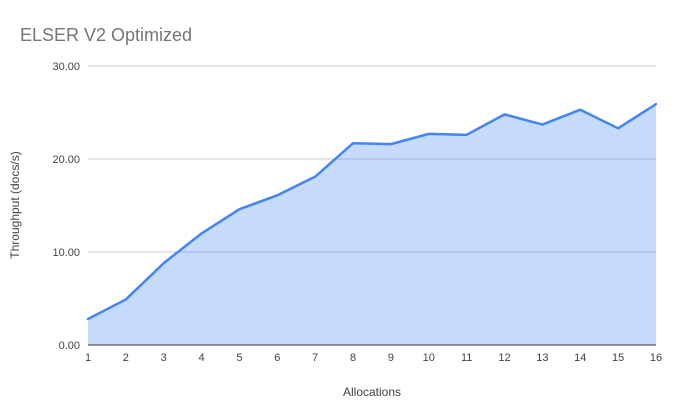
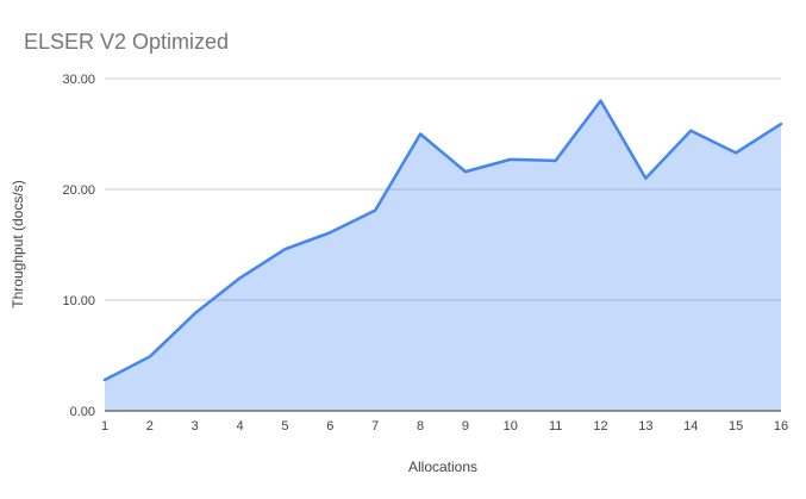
8: 22 -> 25
12: 25 -> 28
13: 24 -> 21
